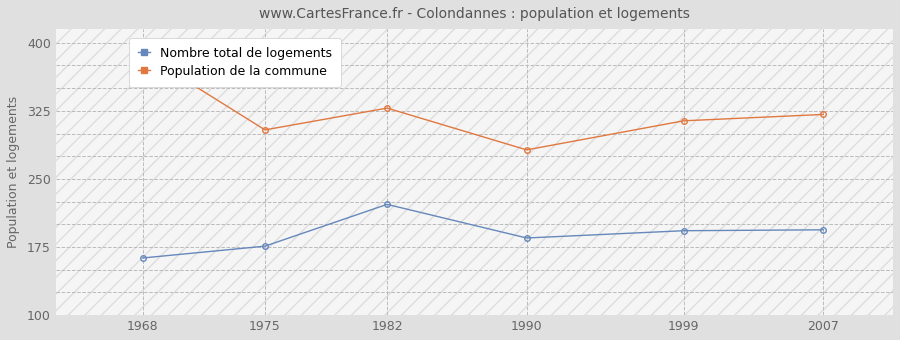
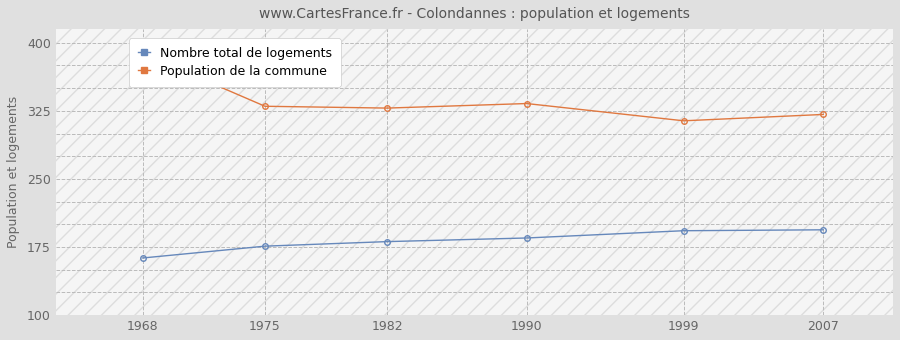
Population de la commune/1975: 304 -> 330
Nombre total de logements/1982: 222 -> 181
Population de la commune/1990: 282 -> 333
